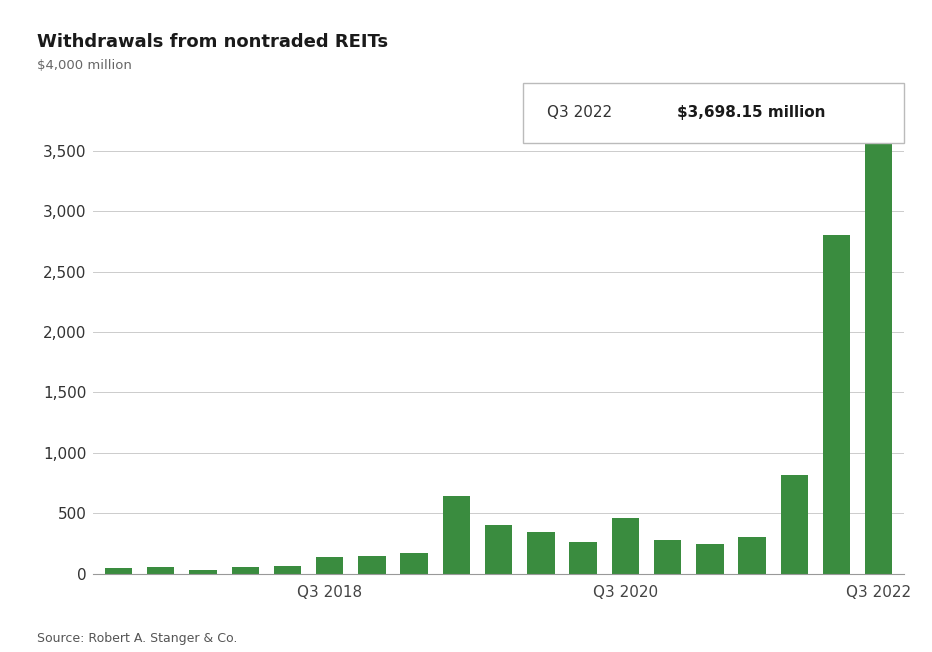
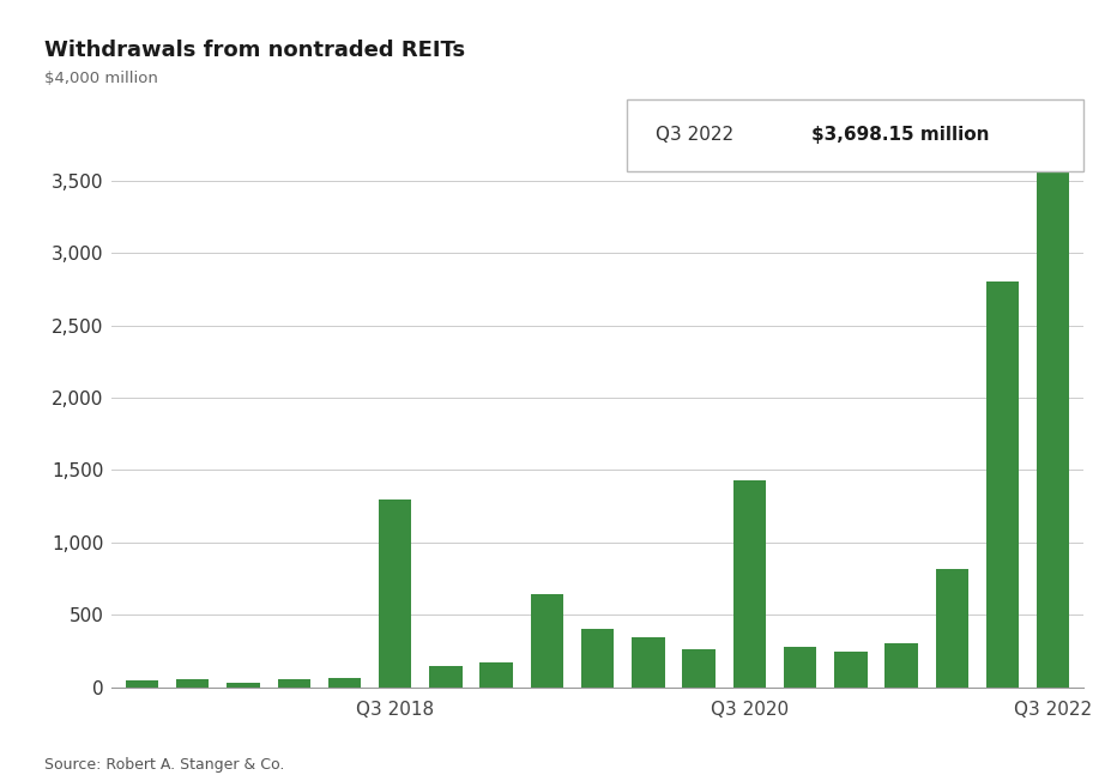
Q3 2018: 140 -> 1,300
Q3 2020: 460 -> 1,430
